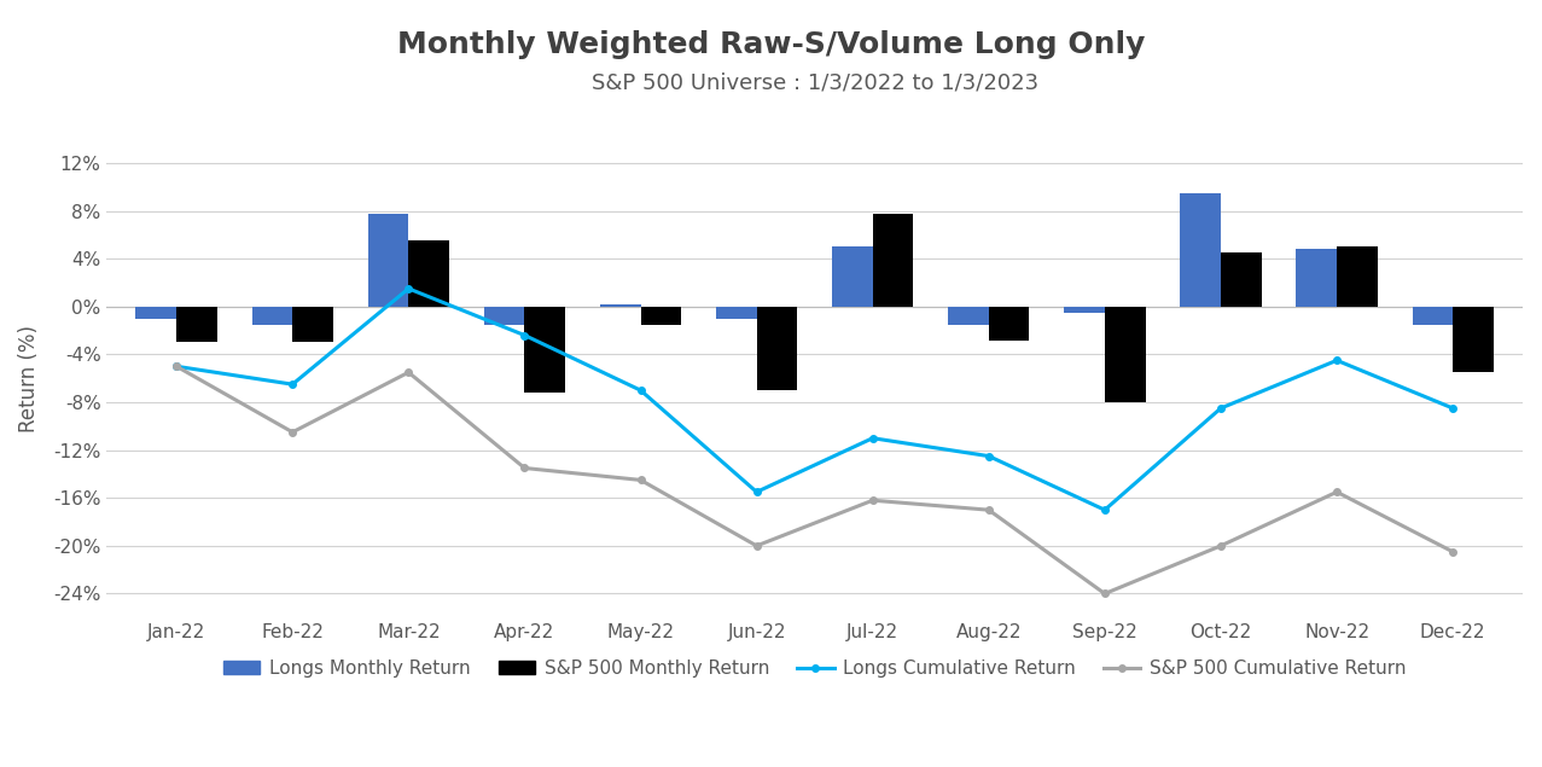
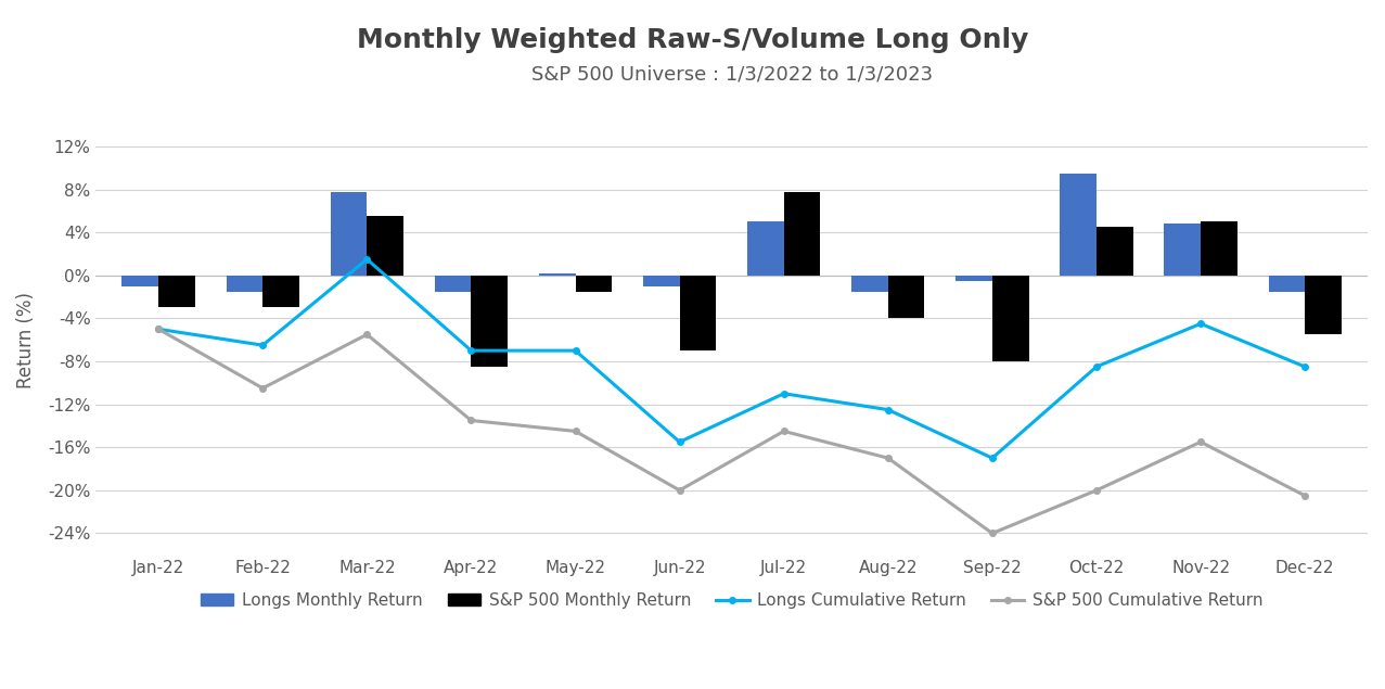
Longs Cumulative Return/Apr-22: -2.4% -> -7.0%
S&P 500 Monthly Return/Apr-22: -7.2% -> -8.5%
S&P 500 Cumulative Return/Jul-22: -16.2% -> -14.5%
S&P 500 Monthly Return/Aug-22: -2.8% -> -4.0%
